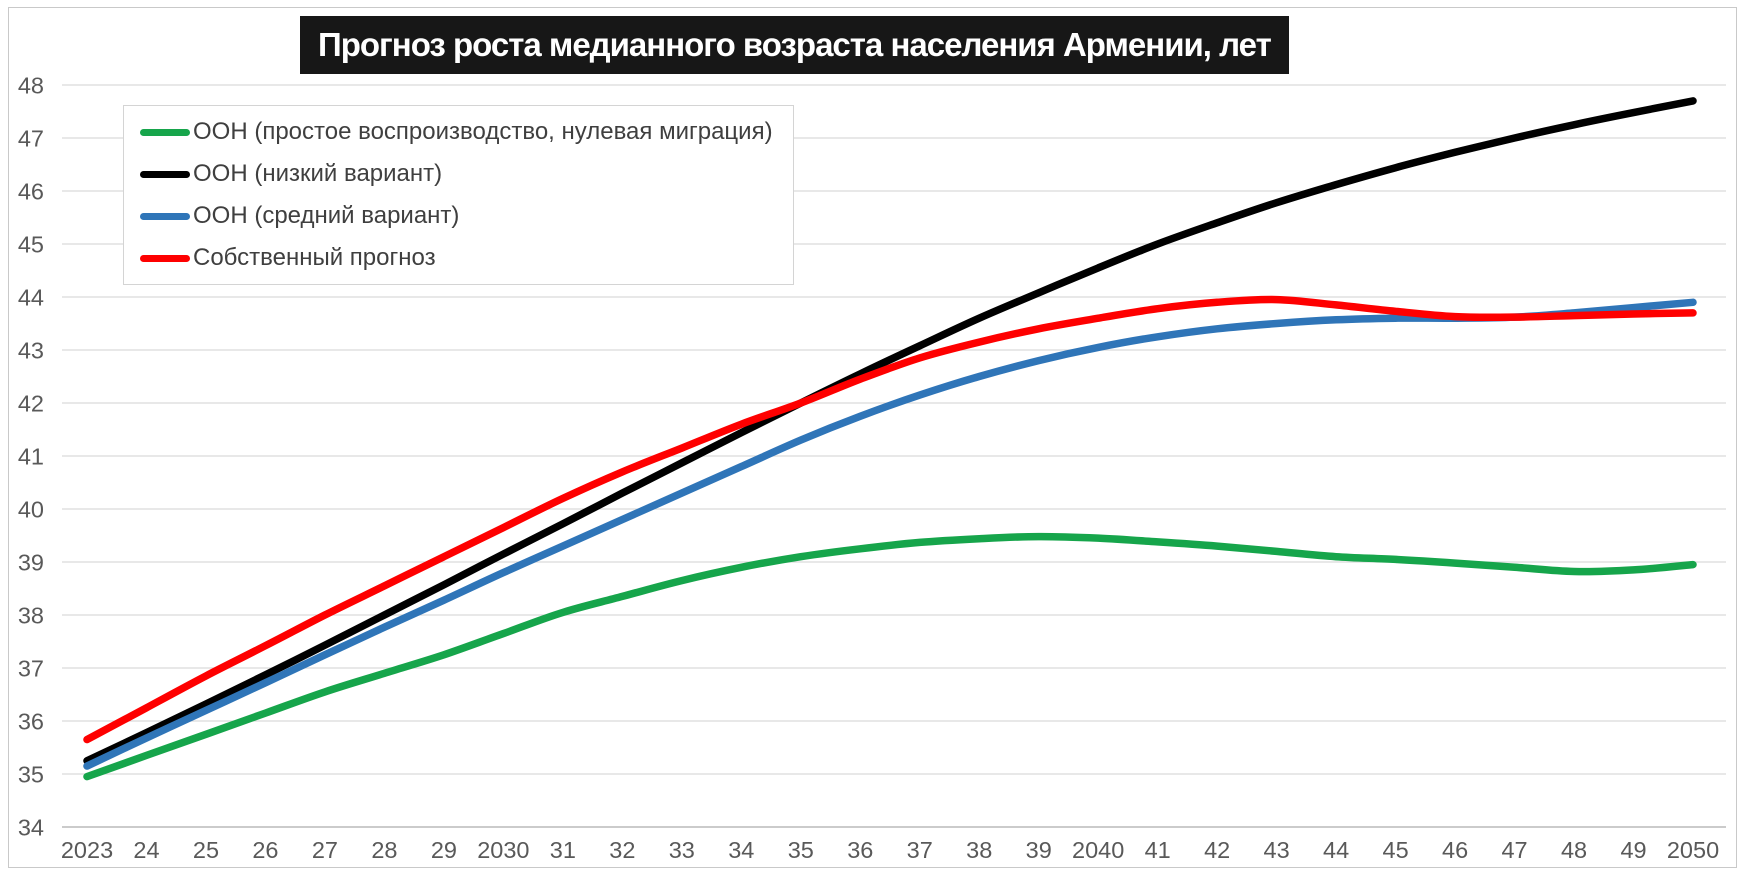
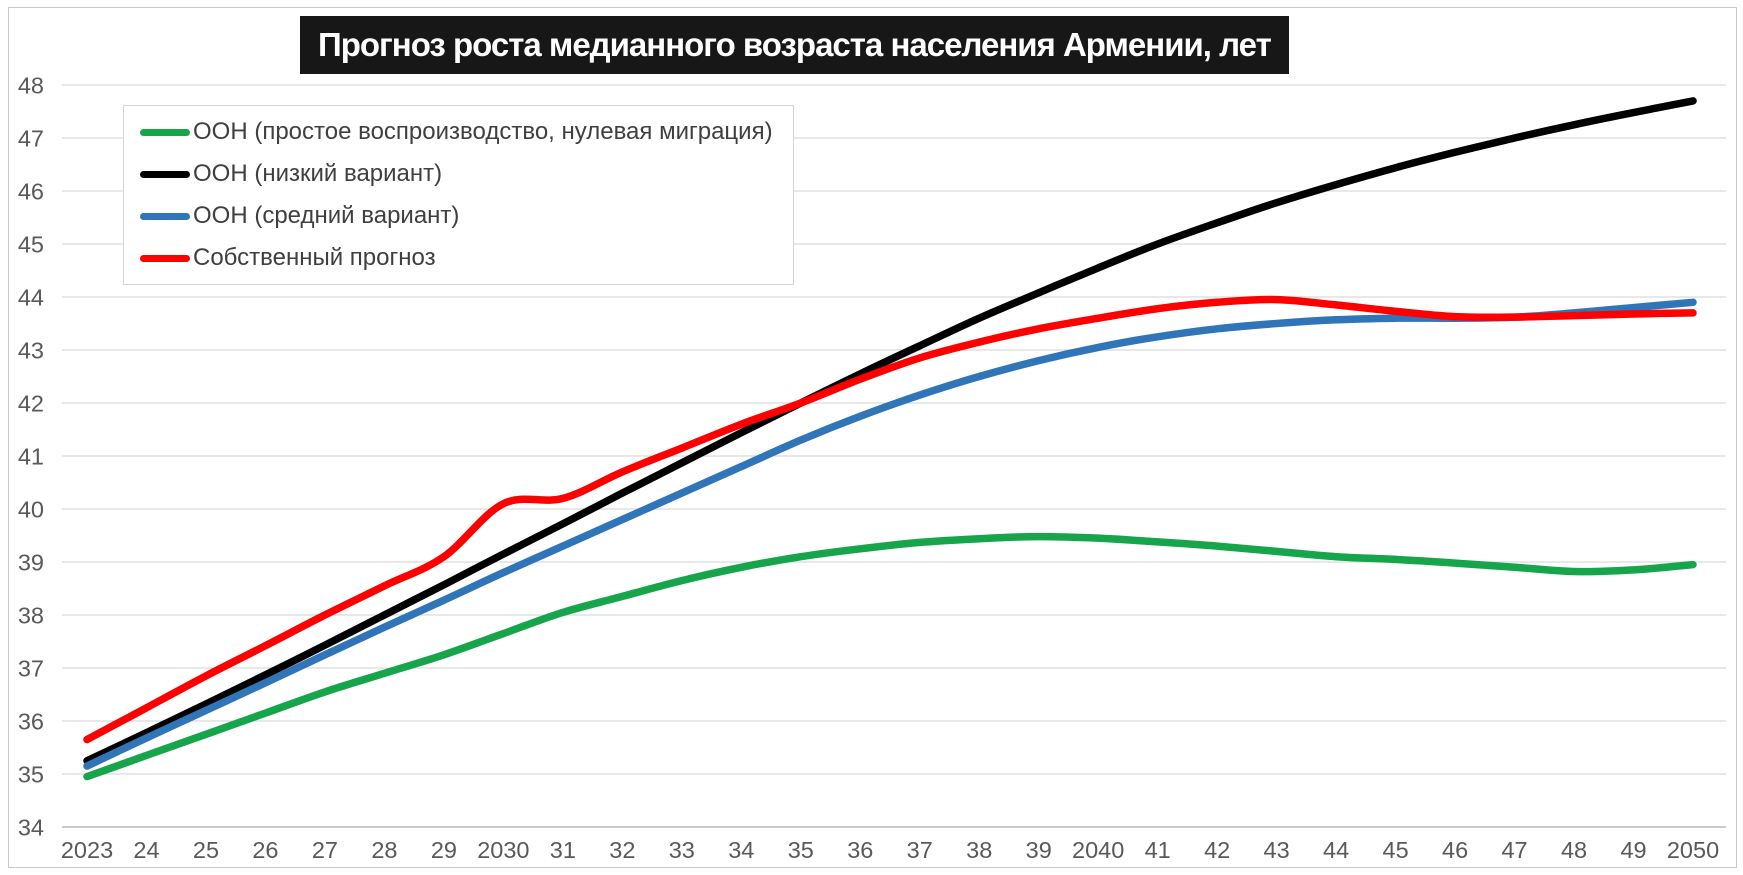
Собственный прогноз/2030: 39.6 -> 40.1
